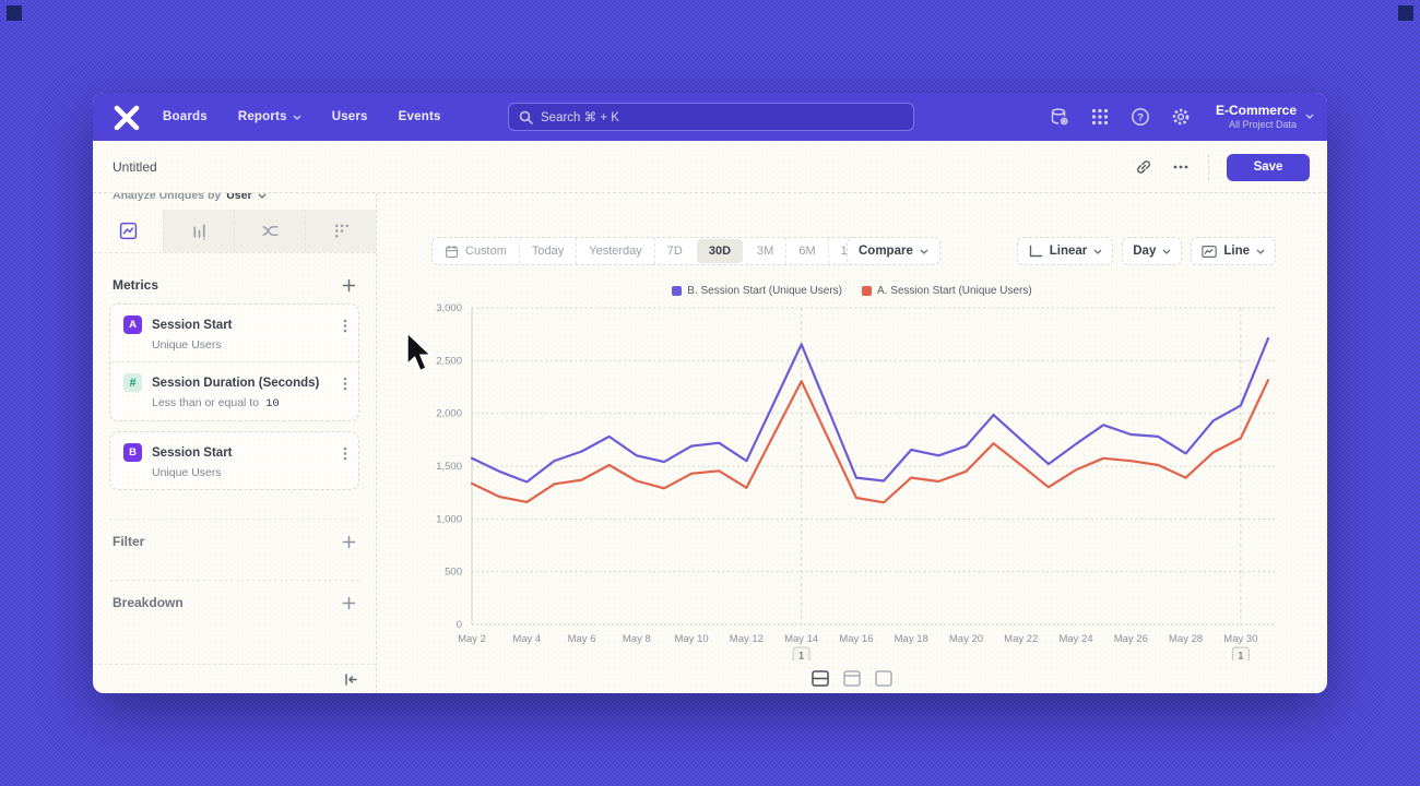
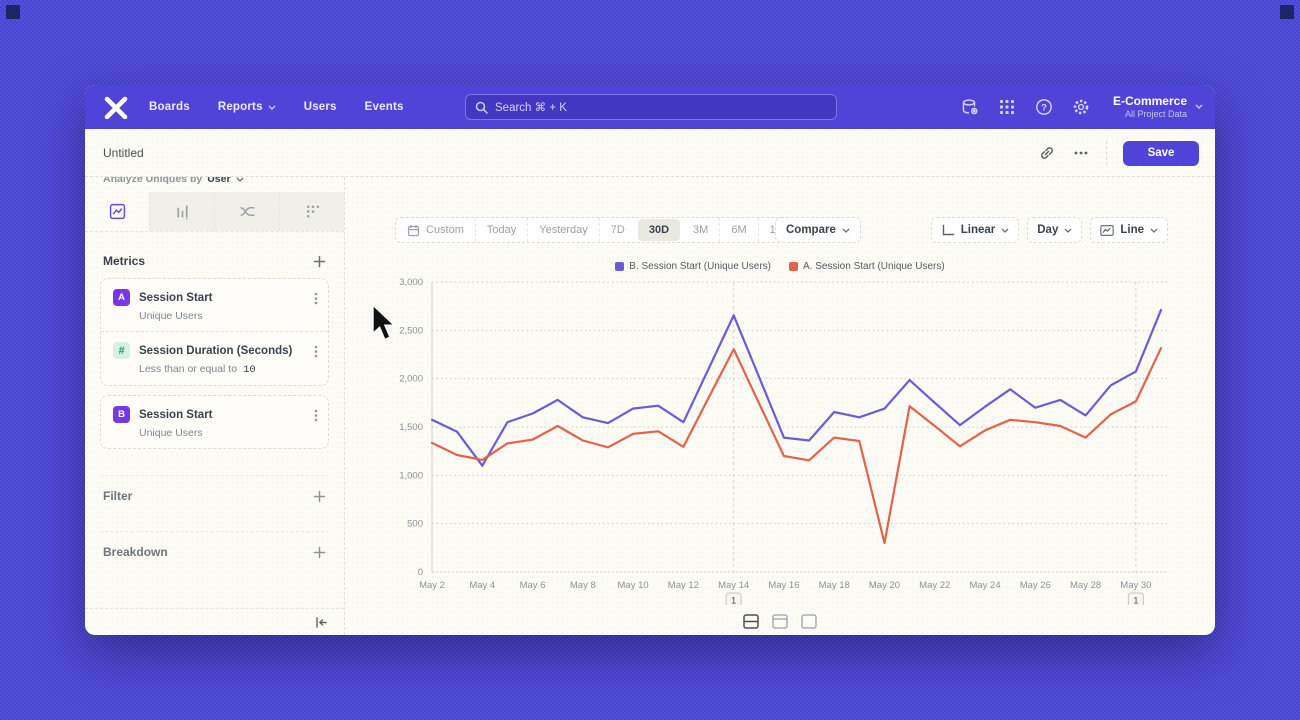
B. Session Start (Unique Users)/May 4: 1400 -> 1100
A. Session Start (Unique Users)/May 20: 1400 -> 300
B. Session Start (Unique Users)/May 26: 1800 -> 1700
